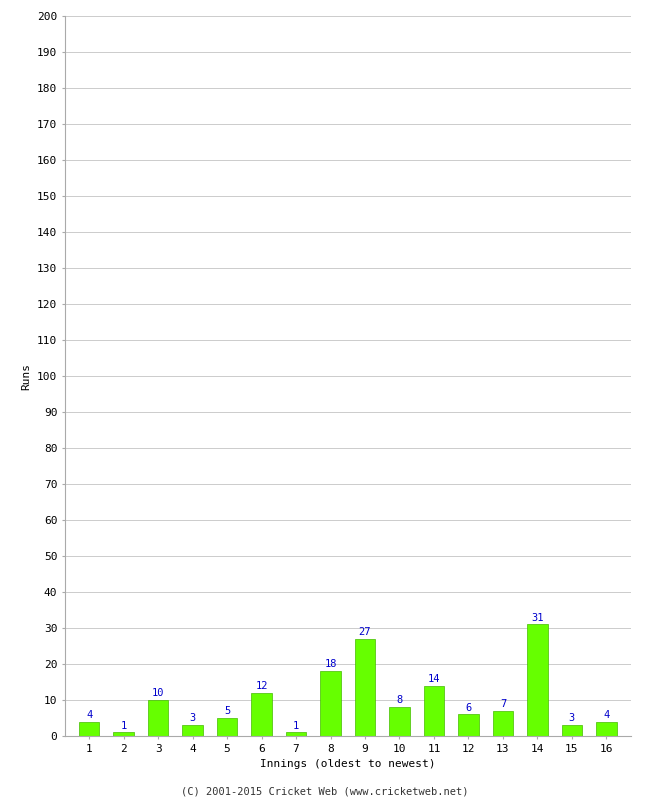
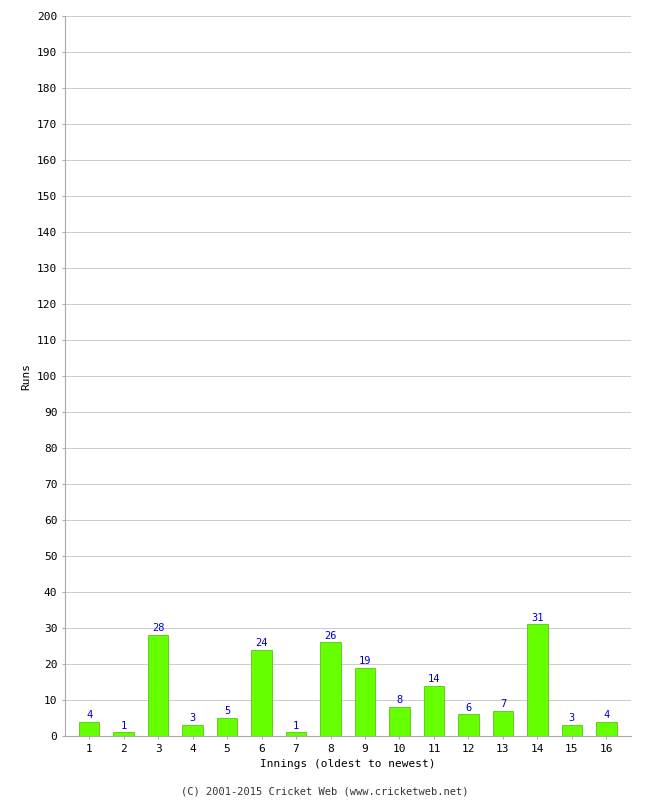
3: 10 -> 28
6: 12 -> 24
8: 18 -> 26
9: 27 -> 19
